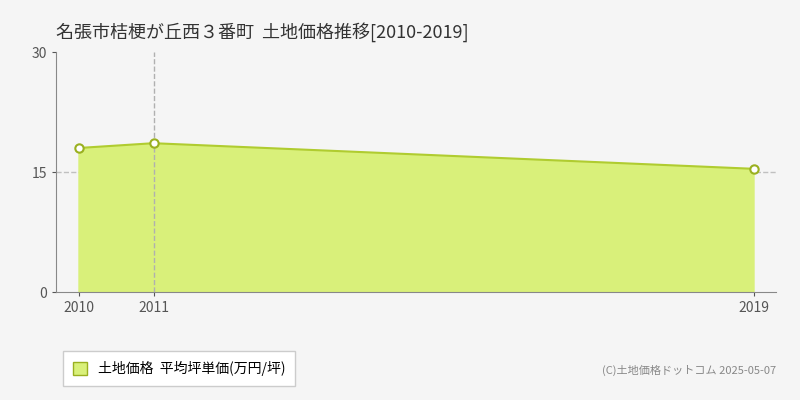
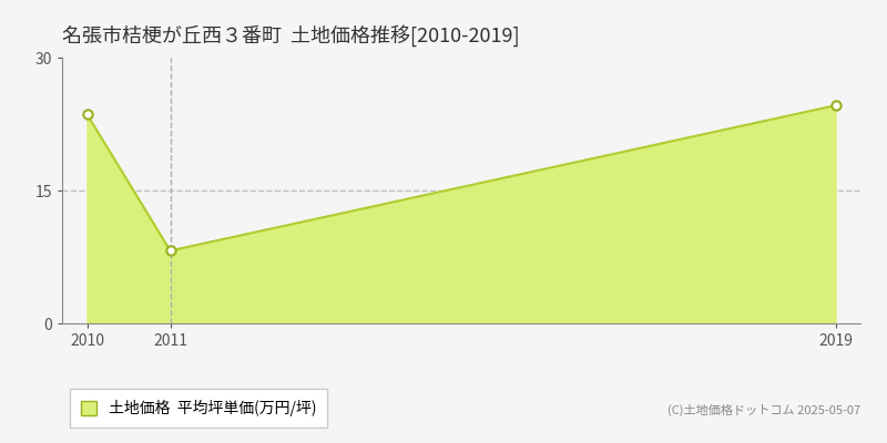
2010: 18.0 -> 23.6
2011: 18.6 -> 8.2
2019: 15.4 -> 24.6
